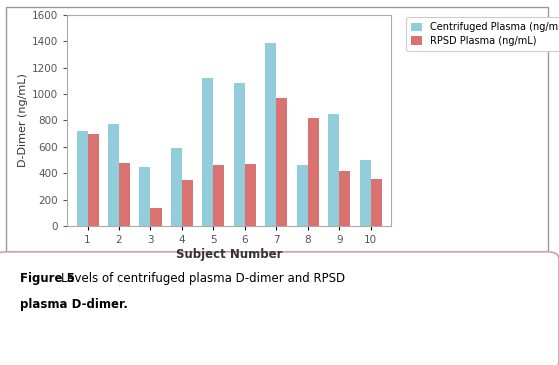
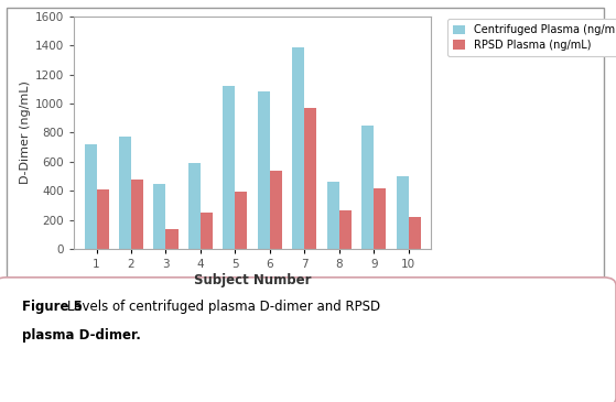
RPSD Plasma (ng/mL)/1: 700 -> 410
RPSD Plasma (ng/mL)/4: 350 -> 260
RPSD Plasma (ng/mL)/5: 460 -> 400
RPSD Plasma (ng/mL)/6: 470 -> 540
RPSD Plasma (ng/mL)/8: 820 -> 270
RPSD Plasma (ng/mL)/10: 360 -> 220
